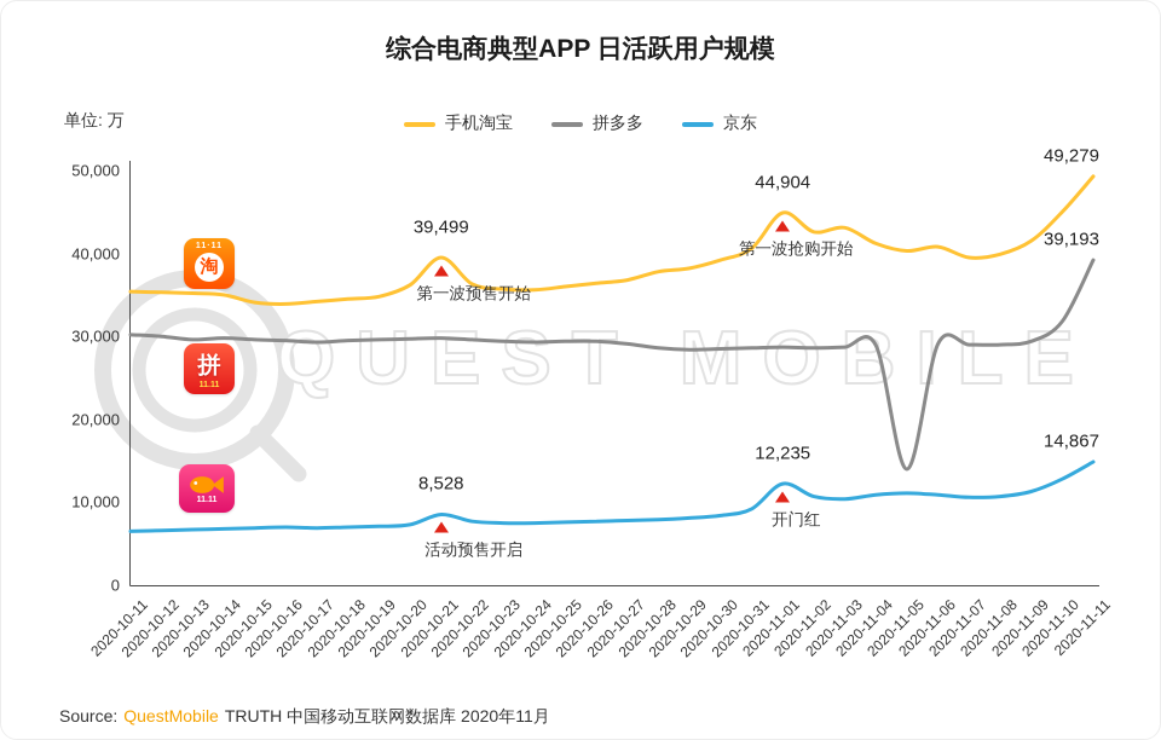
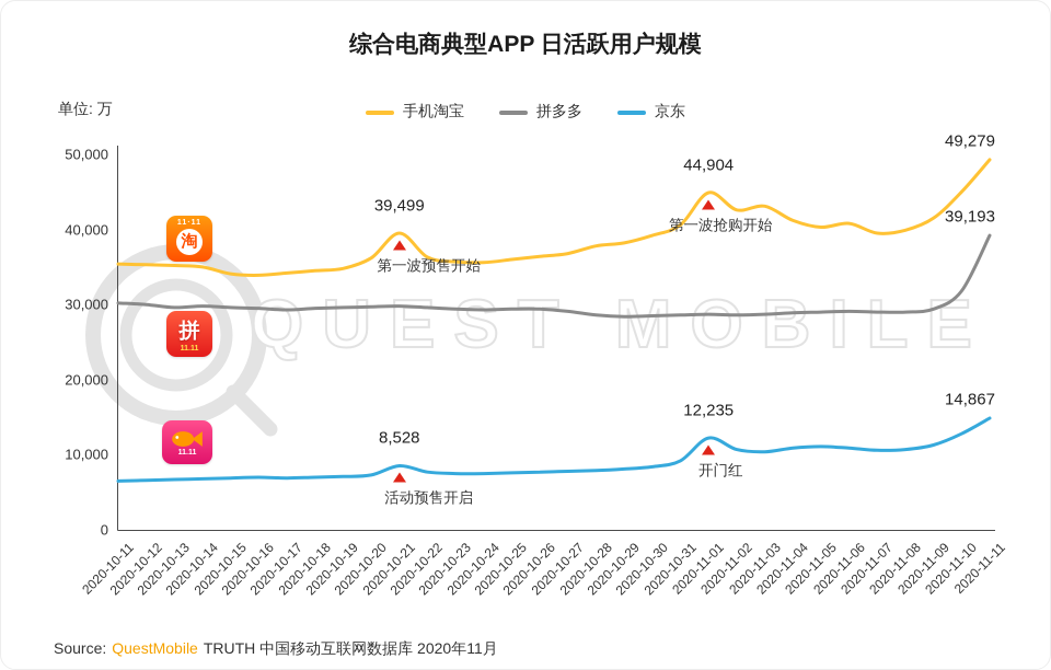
拼多多/2020-11-05: 14000 -> 29000
